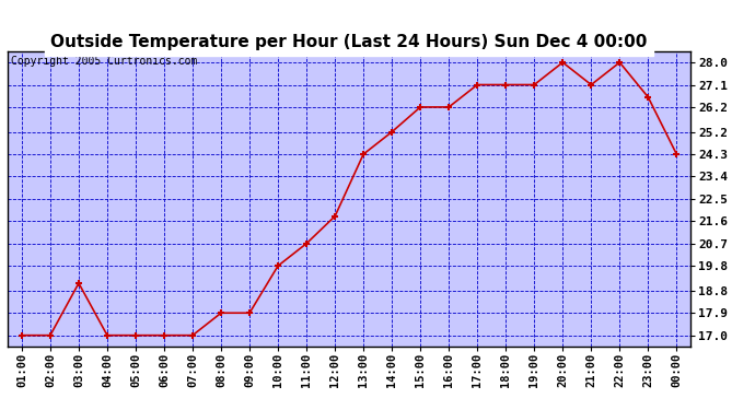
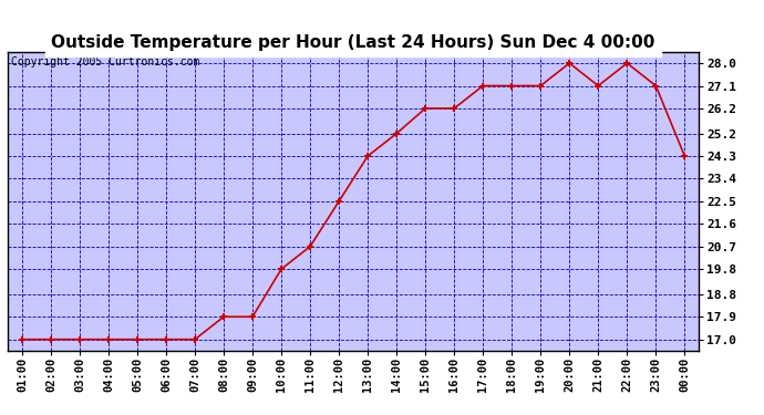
03:00: 19.1 -> 17.0
12:00: 21.8 -> 22.5
23:00: 26.6 -> 27.1
